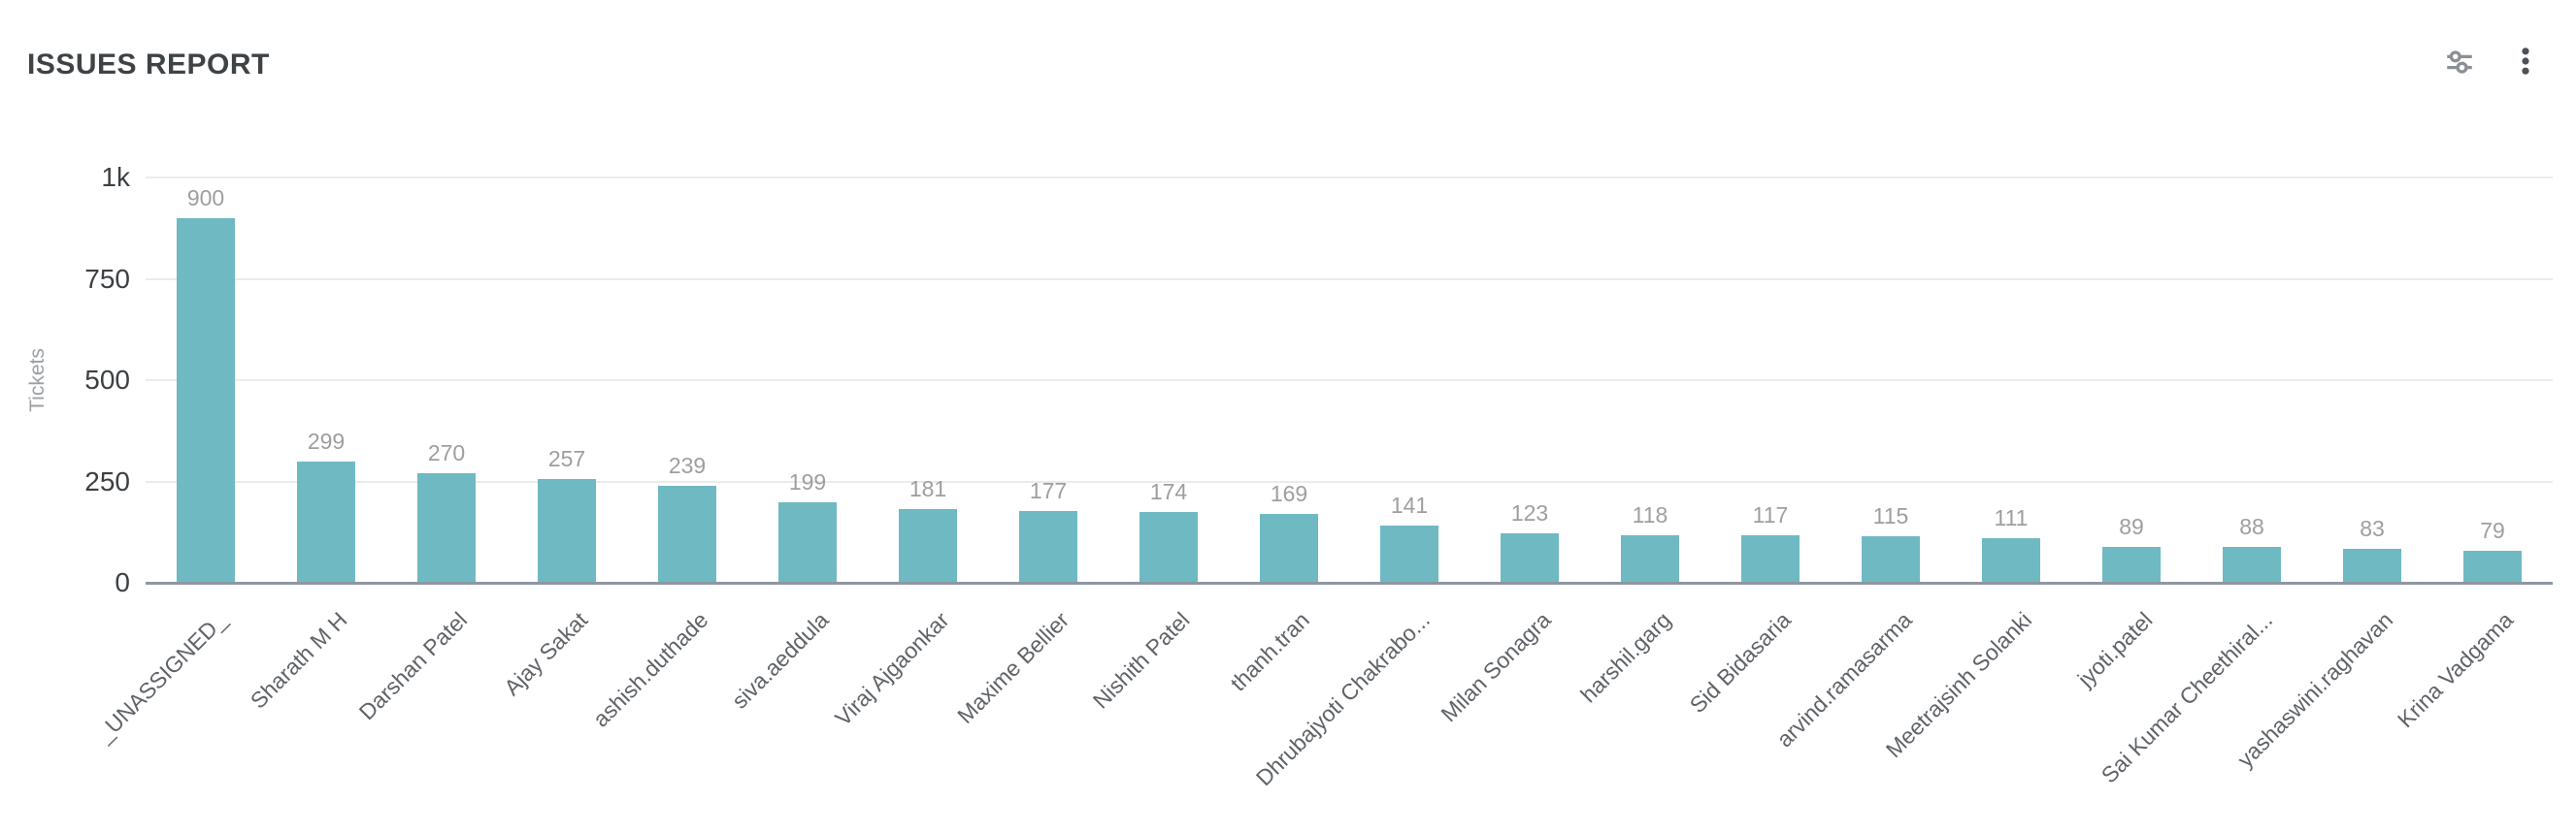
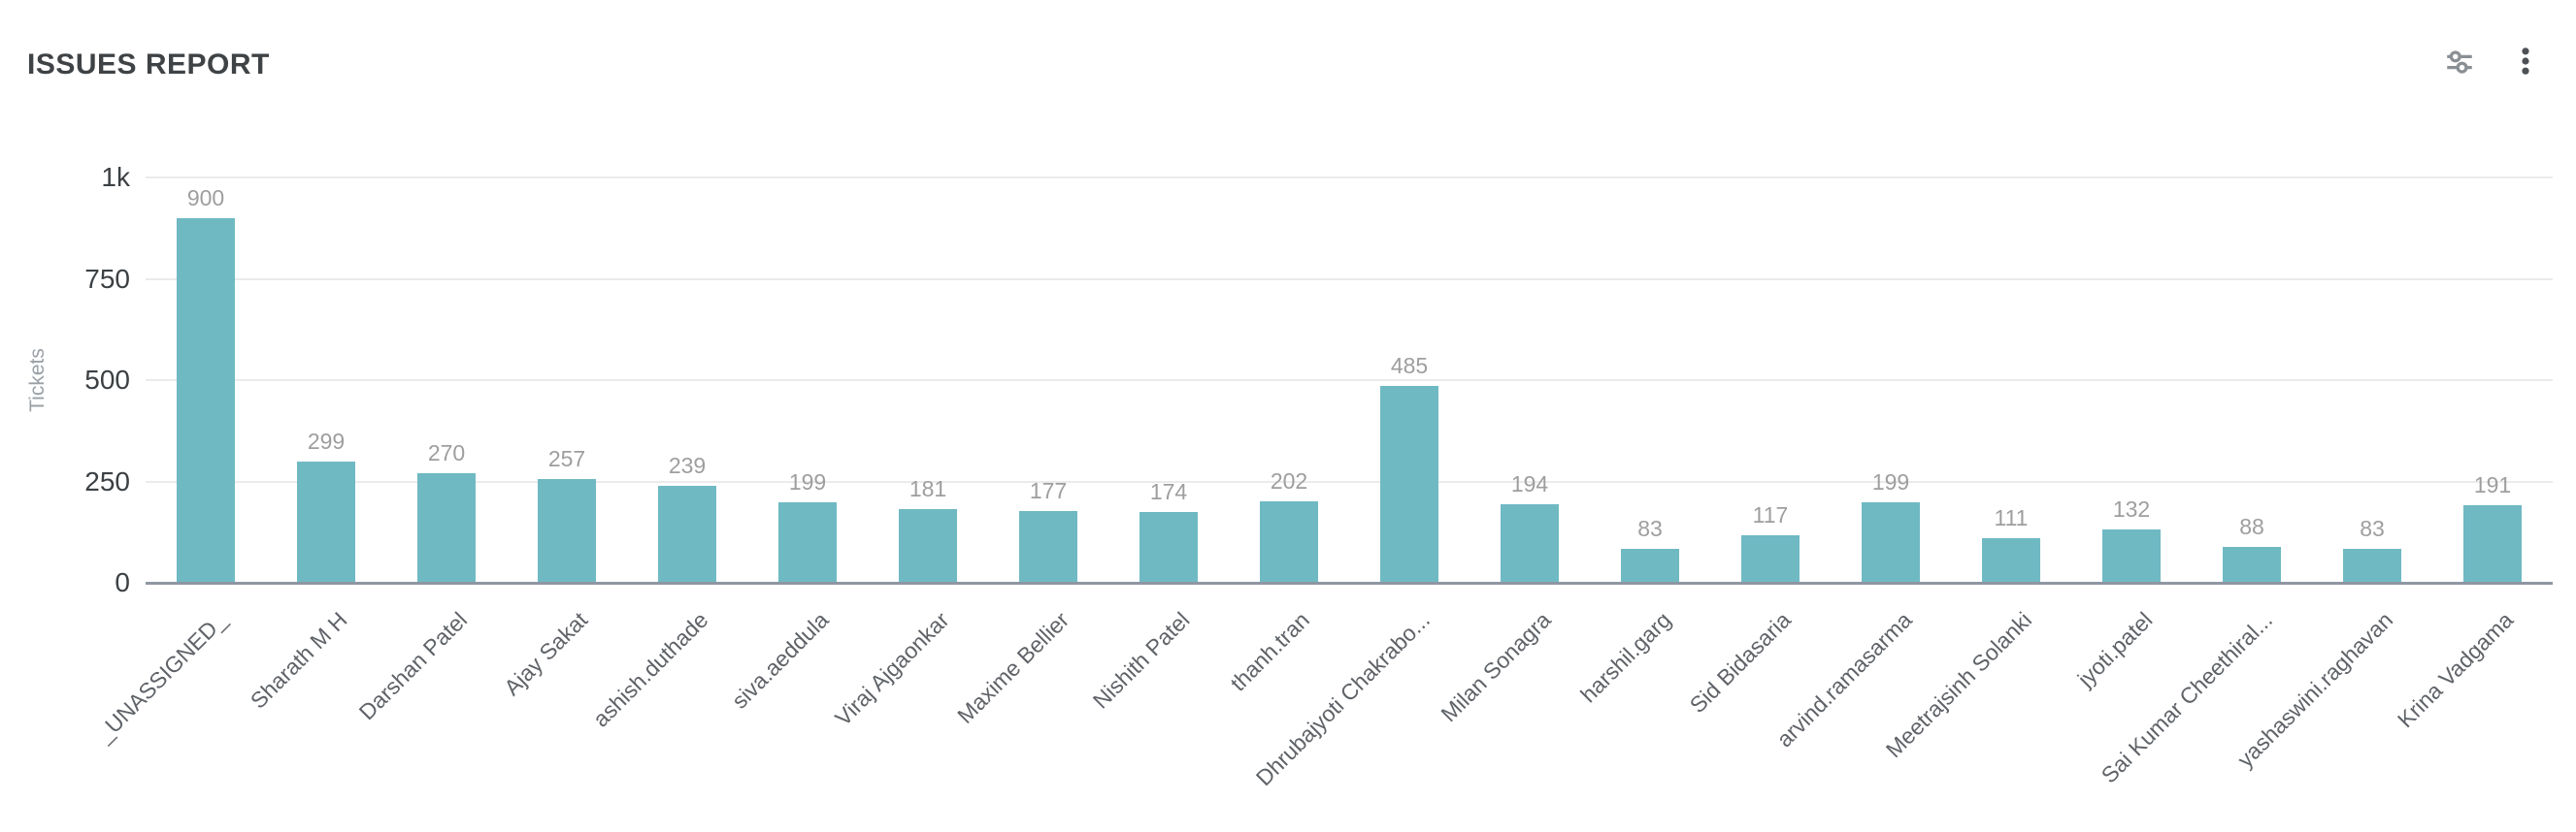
thanh.tran: 169 -> 202
Dhrubajyoti Chakrabo...: 141 -> 485
Milan Sonagra: 123 -> 194
harshil.garg: 118 -> 83
arvind.ramasarma: 115 -> 199
jyoti.patel: 89 -> 132
Krina Vadgama: 79 -> 191
